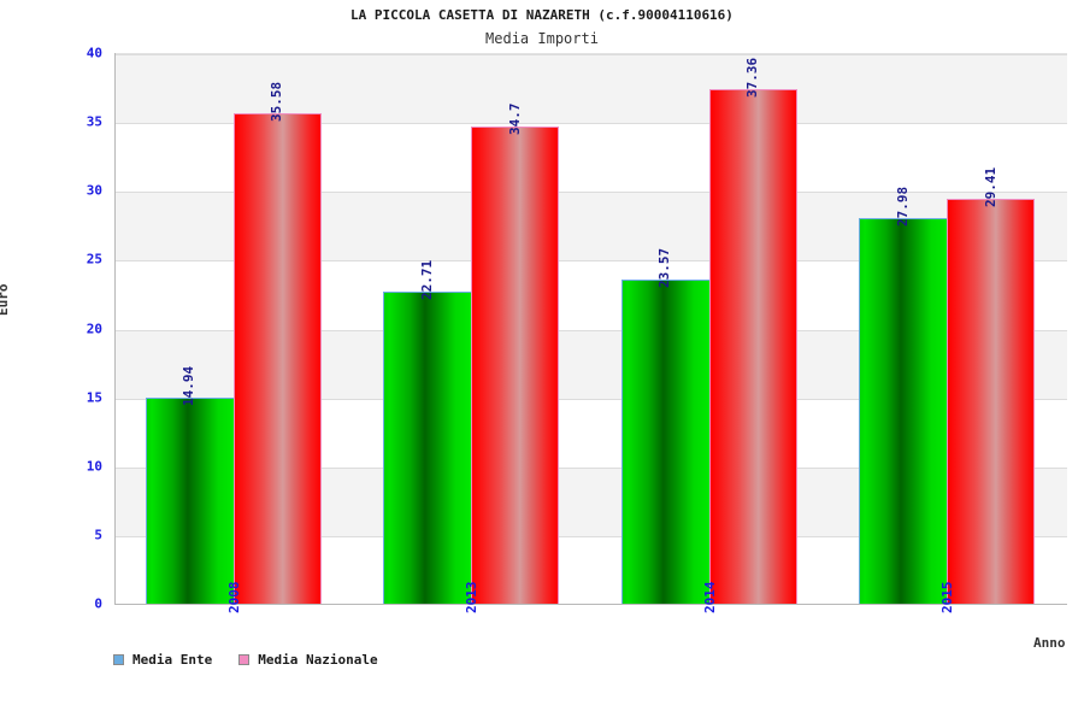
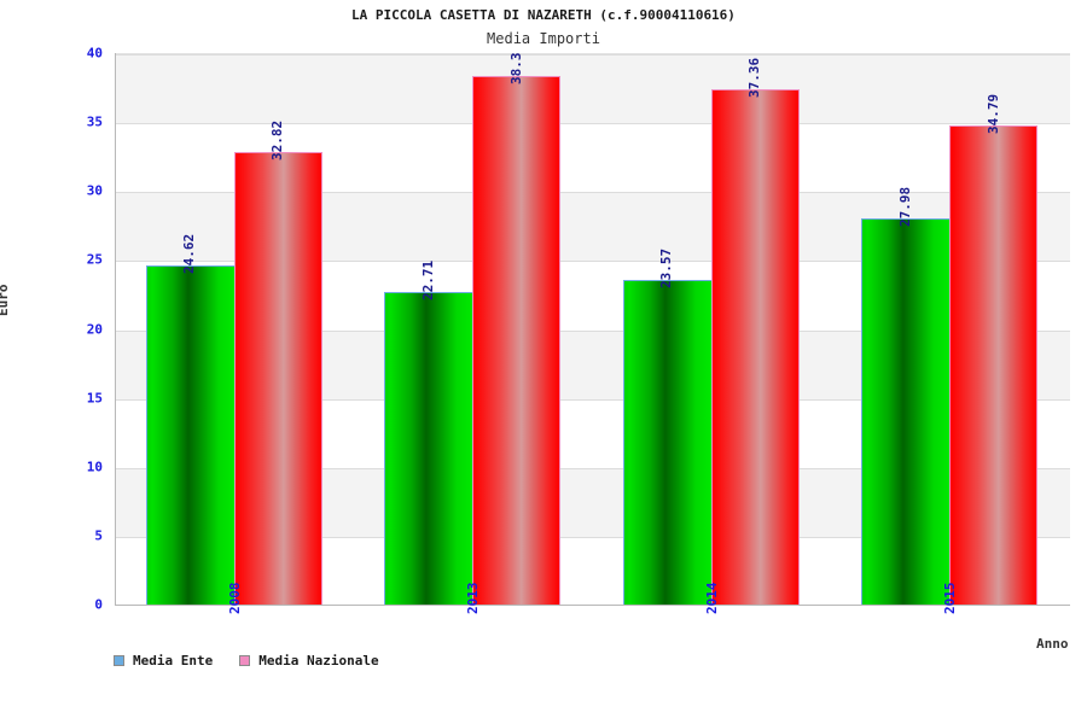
Media Ente/2008: 14.94 -> 24.62
Media Nazionale/2008: 35.58 -> 32.82
Media Nazionale/2013: 34.7 -> 38.3
Media Nazionale/2015: 29.41 -> 34.79
